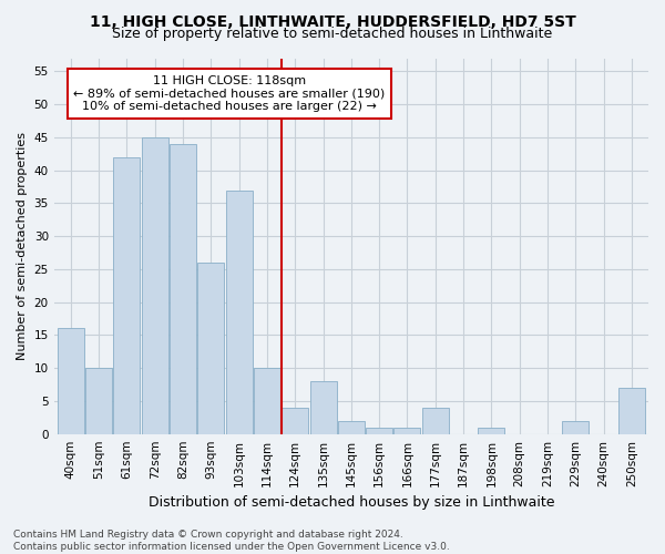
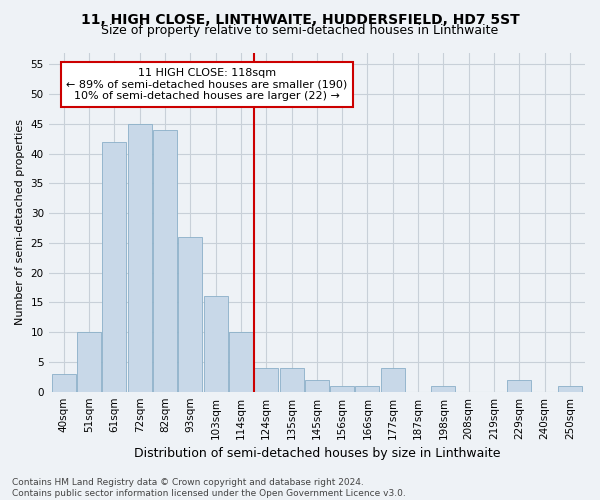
40sqm: 16 -> 3
103sqm: 37 -> 16
135sqm: 8 -> 4
250sqm: 7 -> 1
